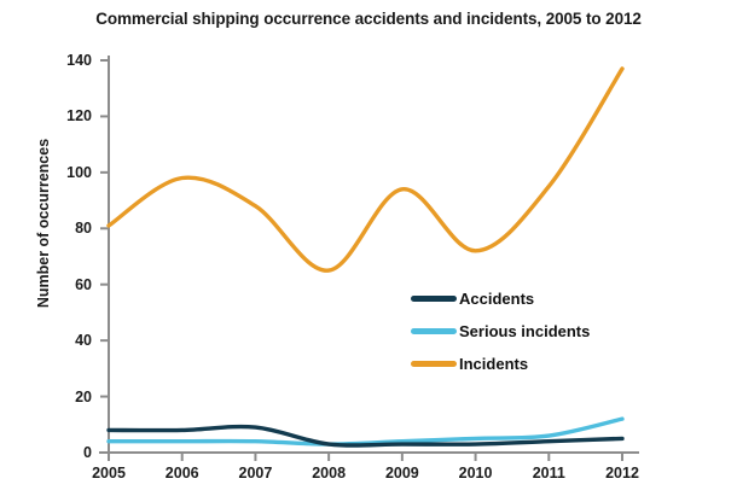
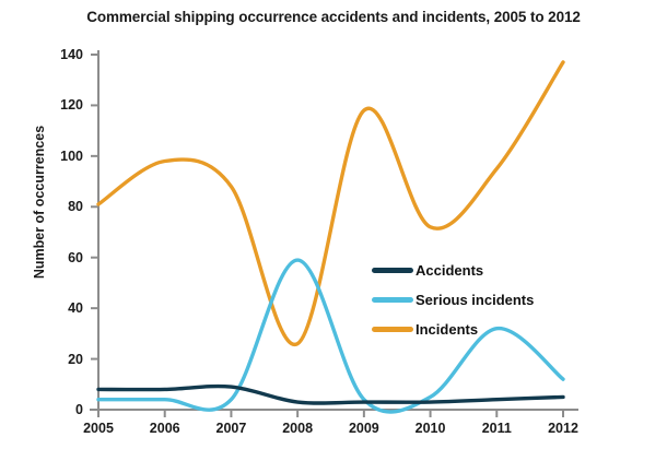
Serious incidents/2008: 3 -> 59
Incidents/2008: 65 -> 26
Incidents/2009: 94 -> 118
Serious incidents/2011: 6 -> 32
